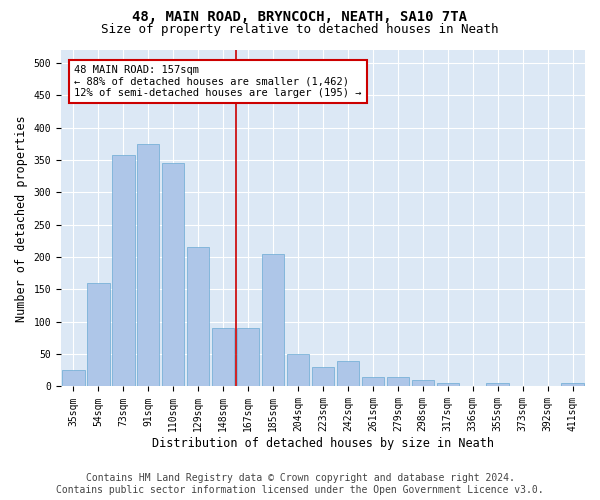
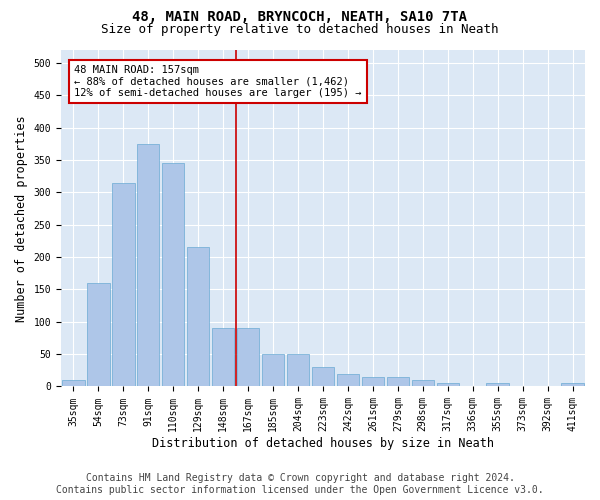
35sqm: 26 -> 10
73sqm: 358 -> 315
185sqm: 204 -> 50
242sqm: 40 -> 20
